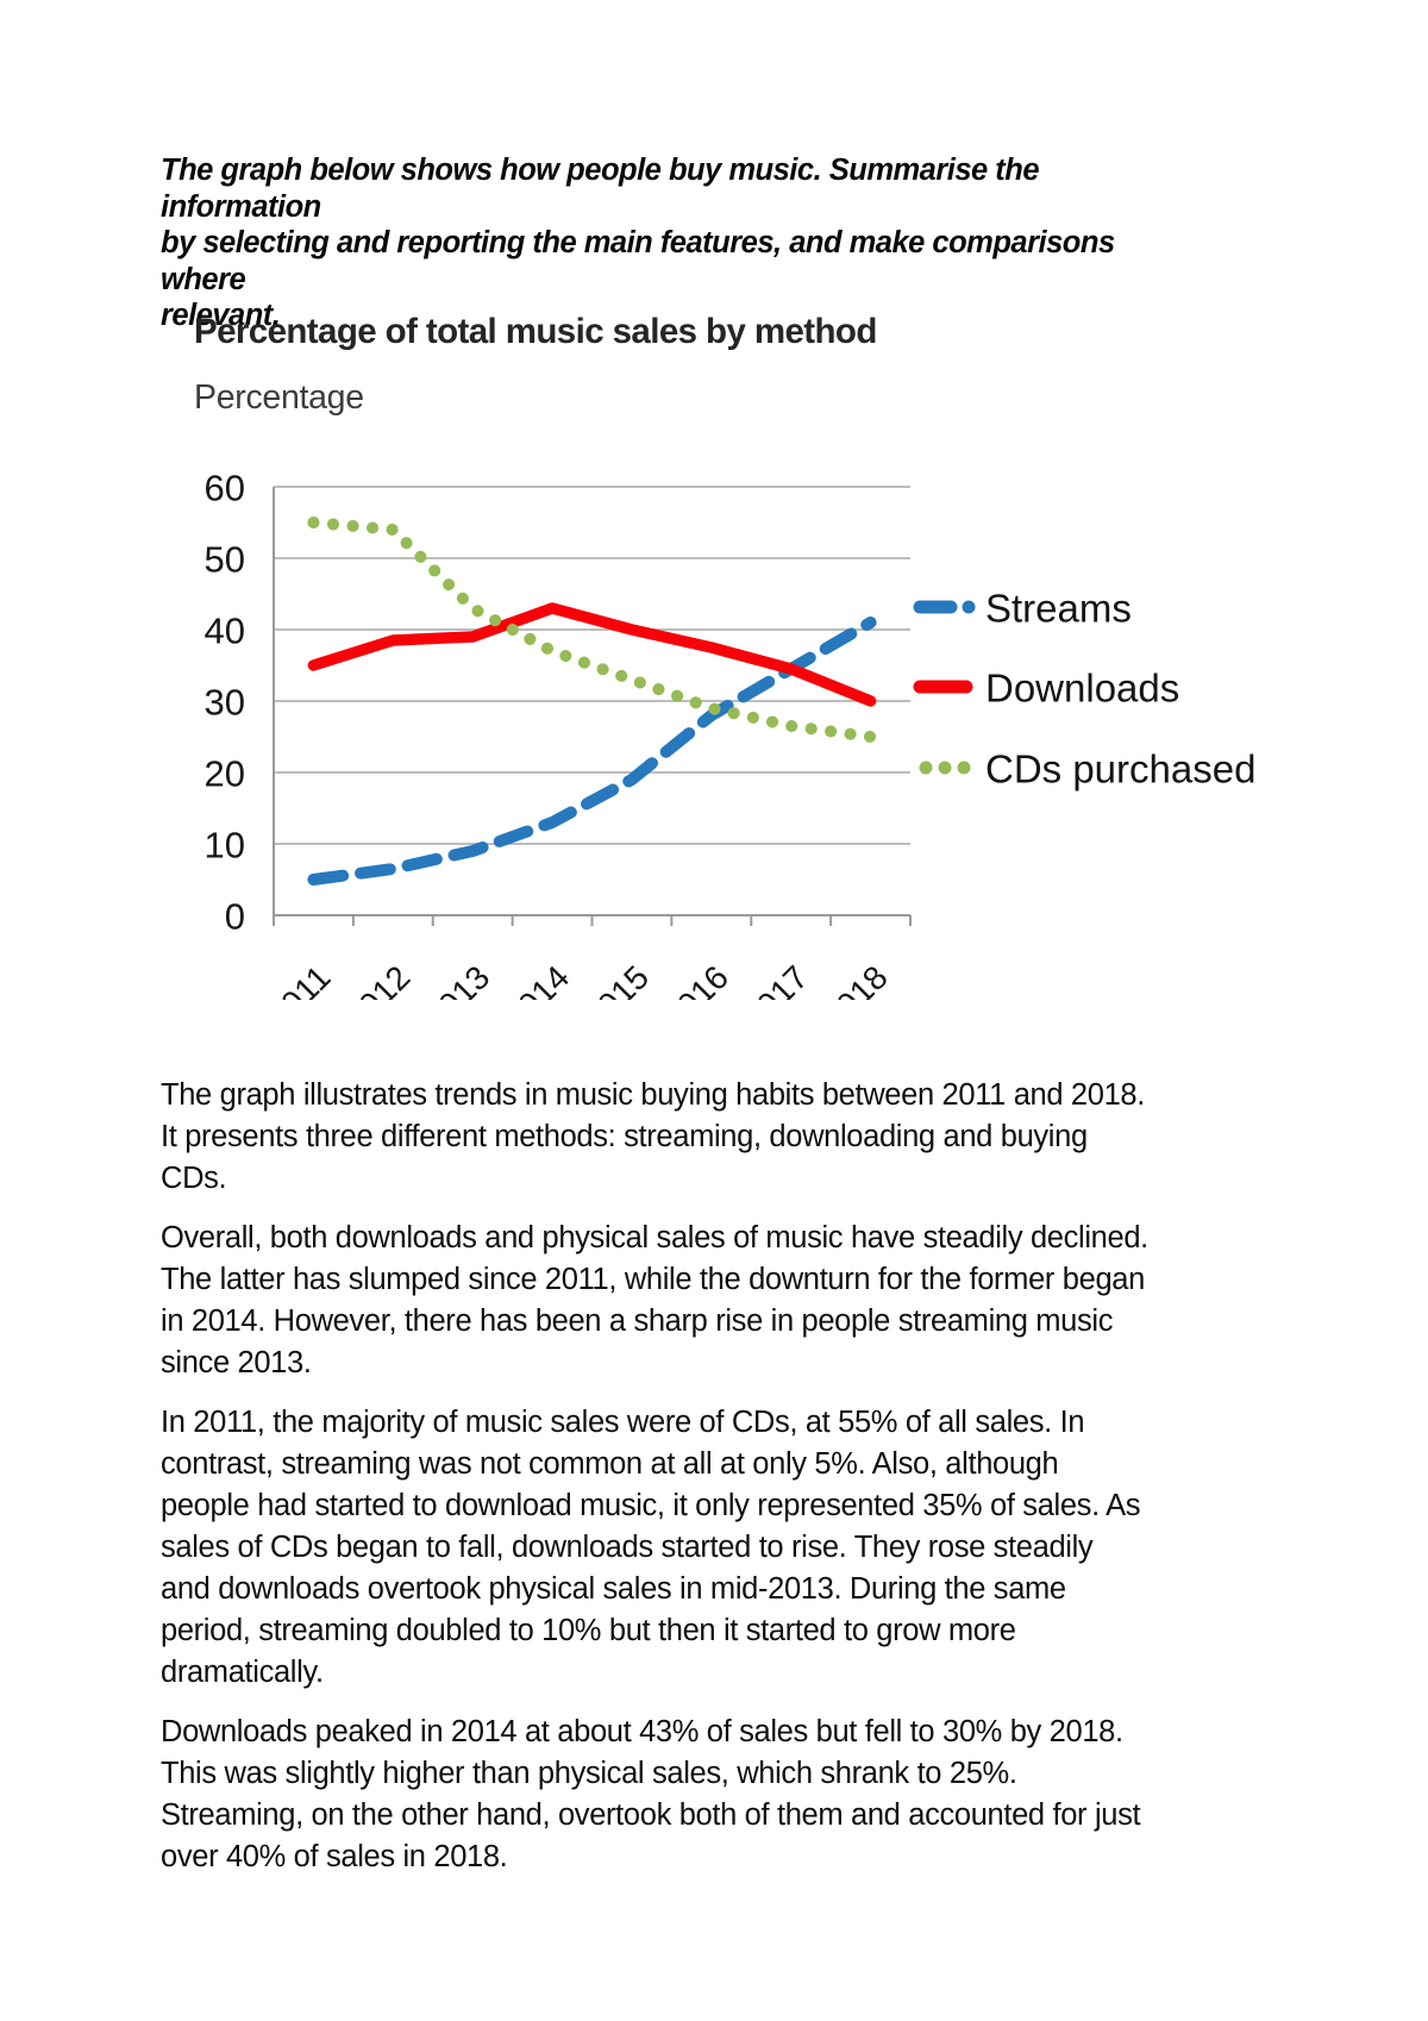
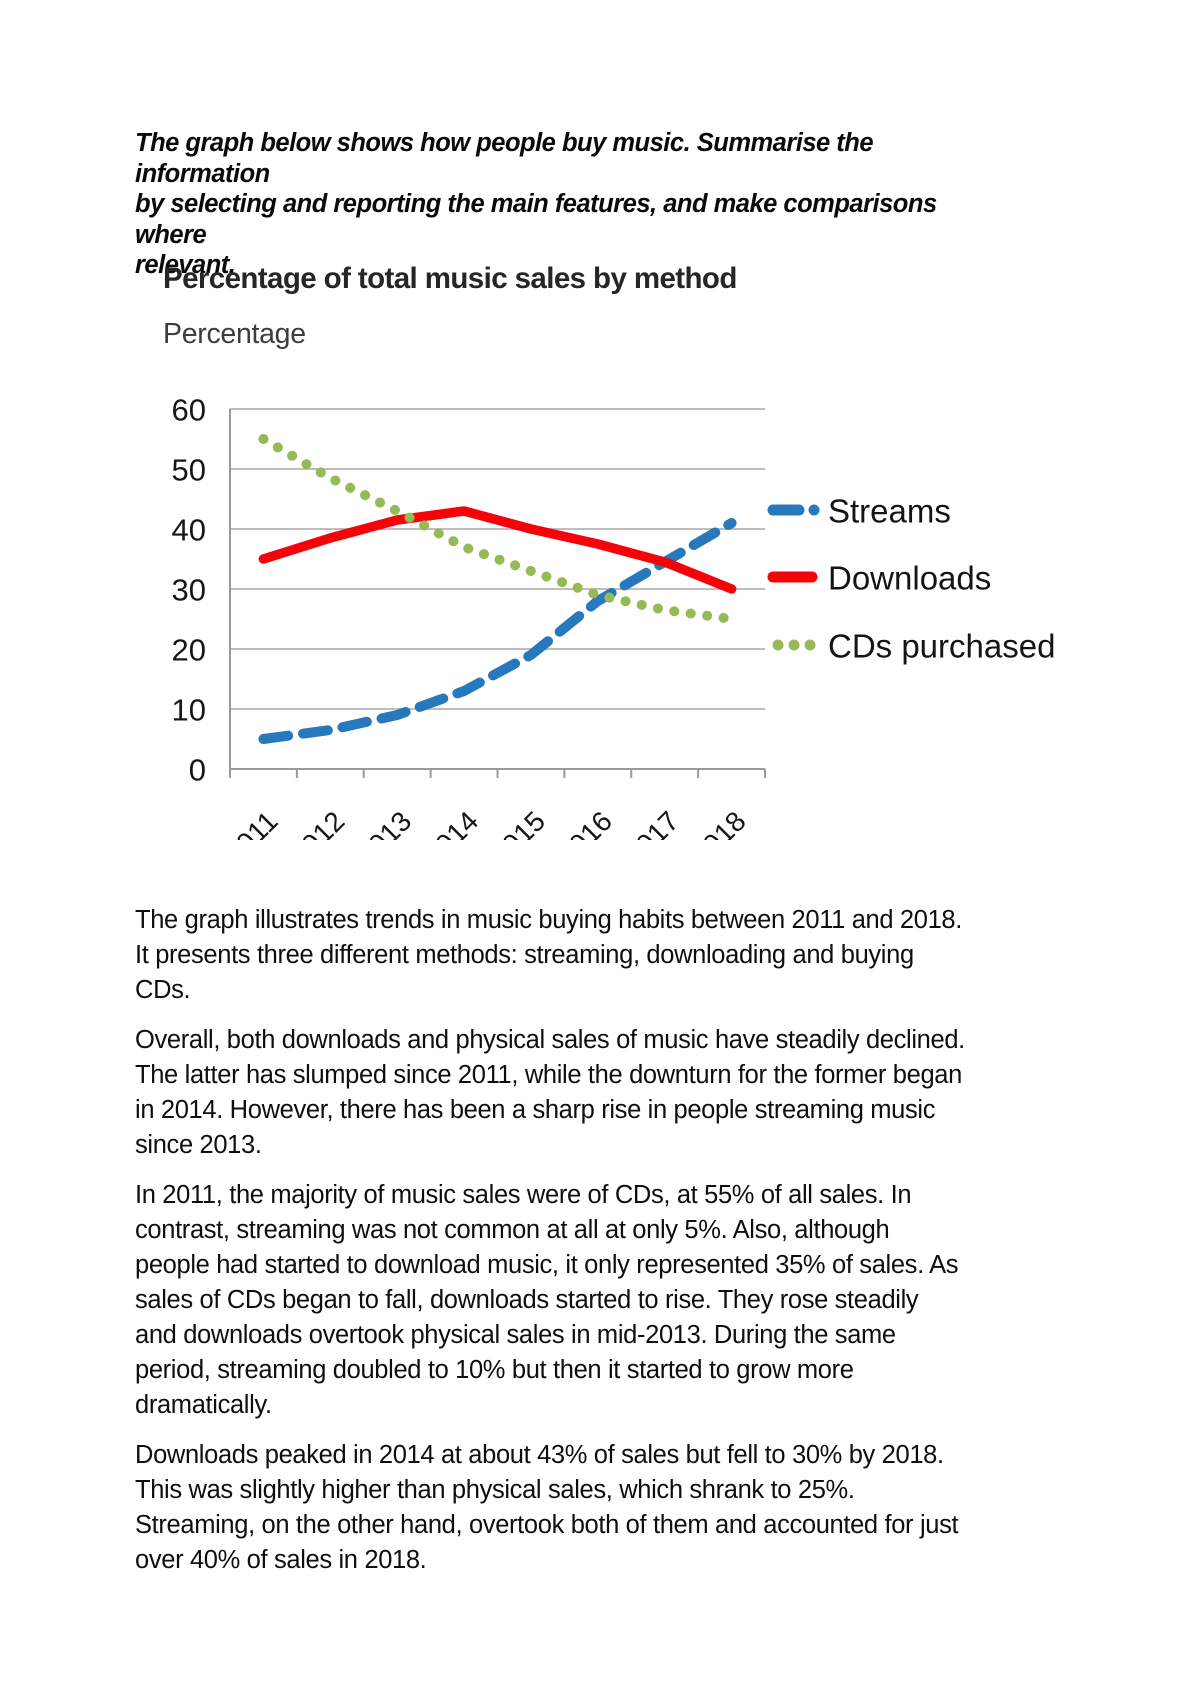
CDs purchased/2012: 54 -> 48
Downloads/2013: 39 -> 42
